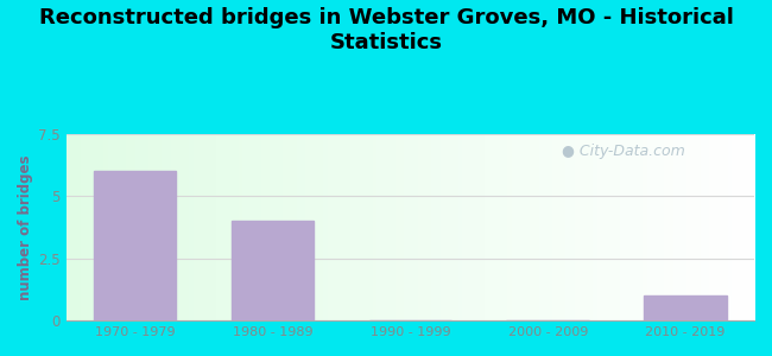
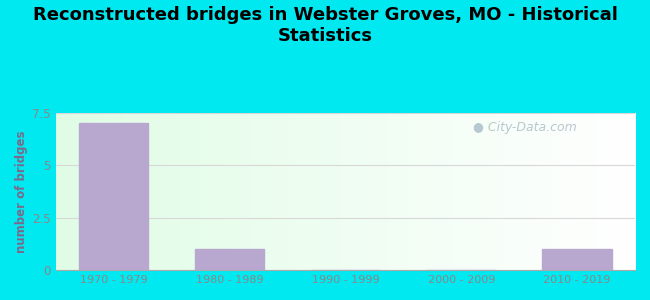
1970 - 1979: 6 -> 7
1980 - 1989: 4 -> 1
